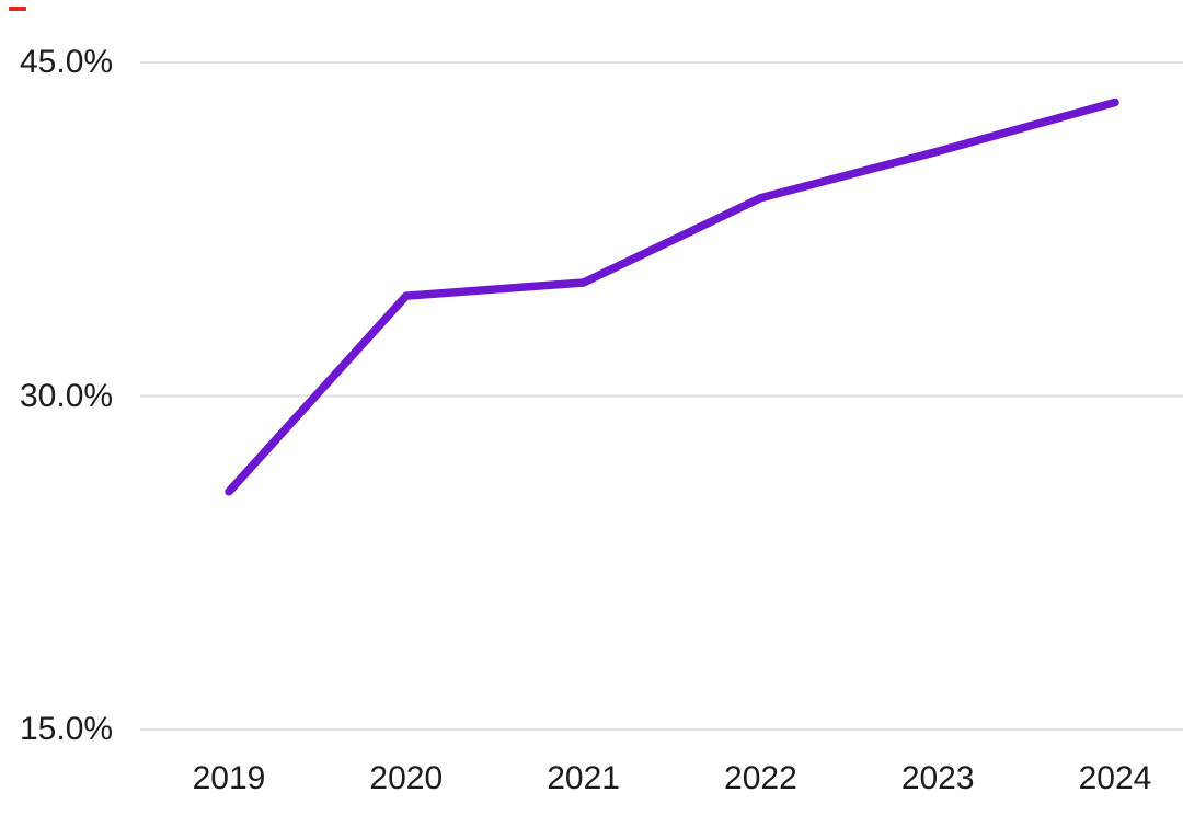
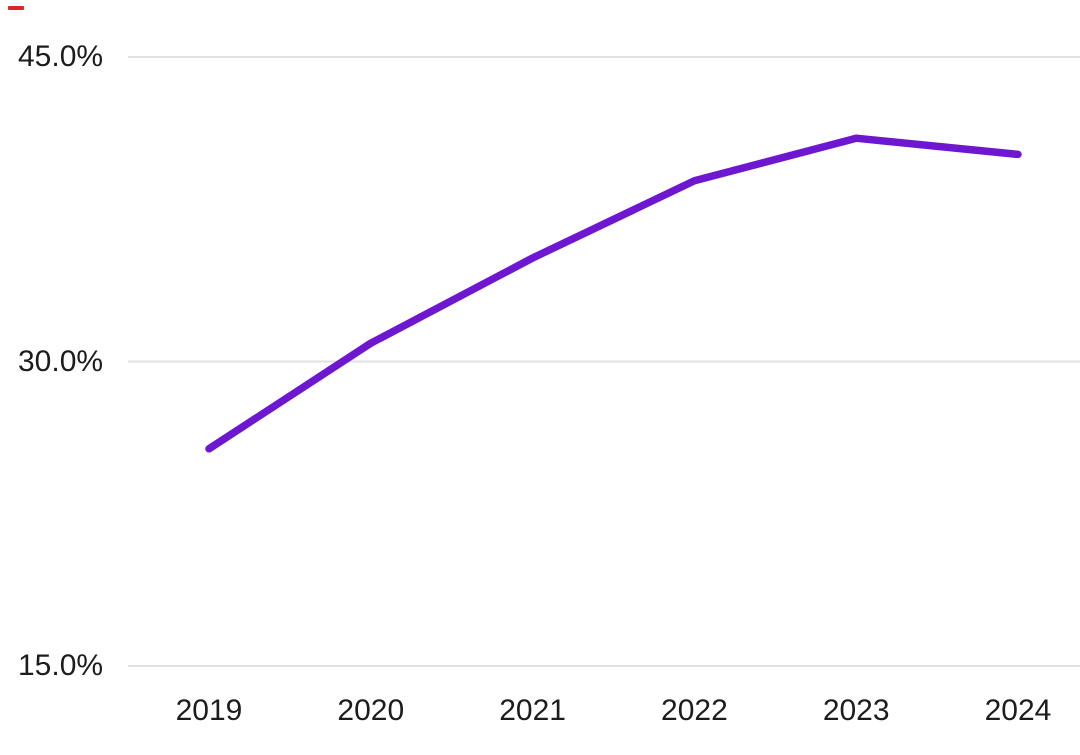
2020: 34.5% -> 30.9%
2024: 43.2% -> 40.2%
